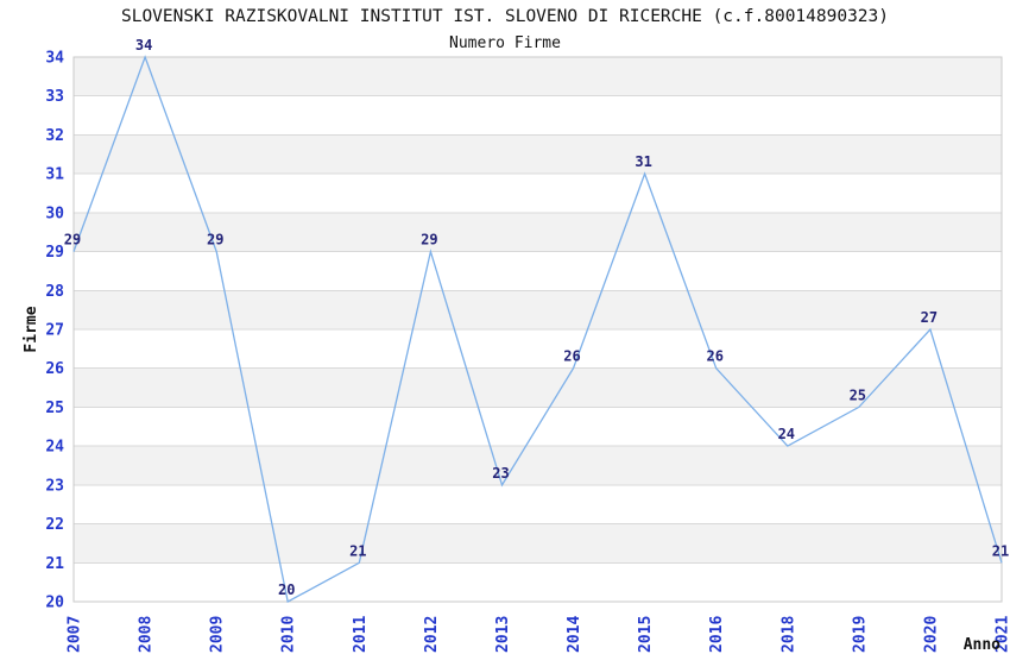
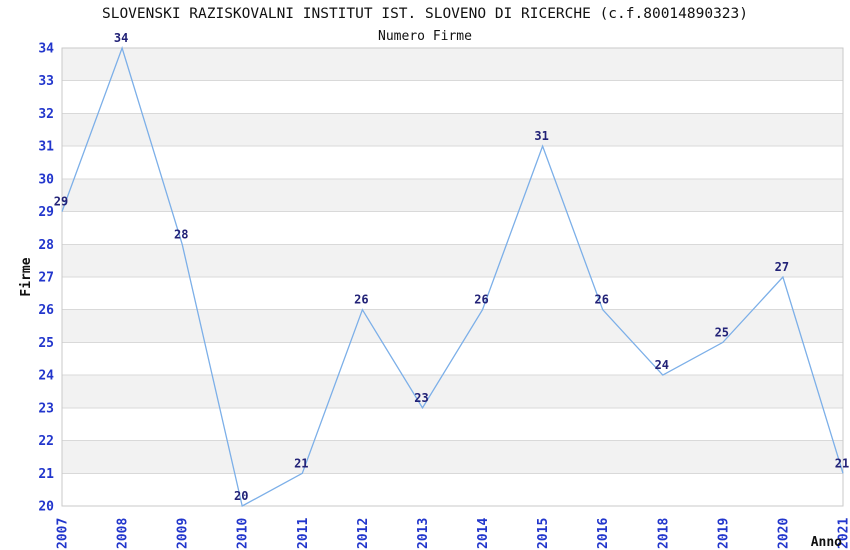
2009: 29 -> 28
2012: 29 -> 26
